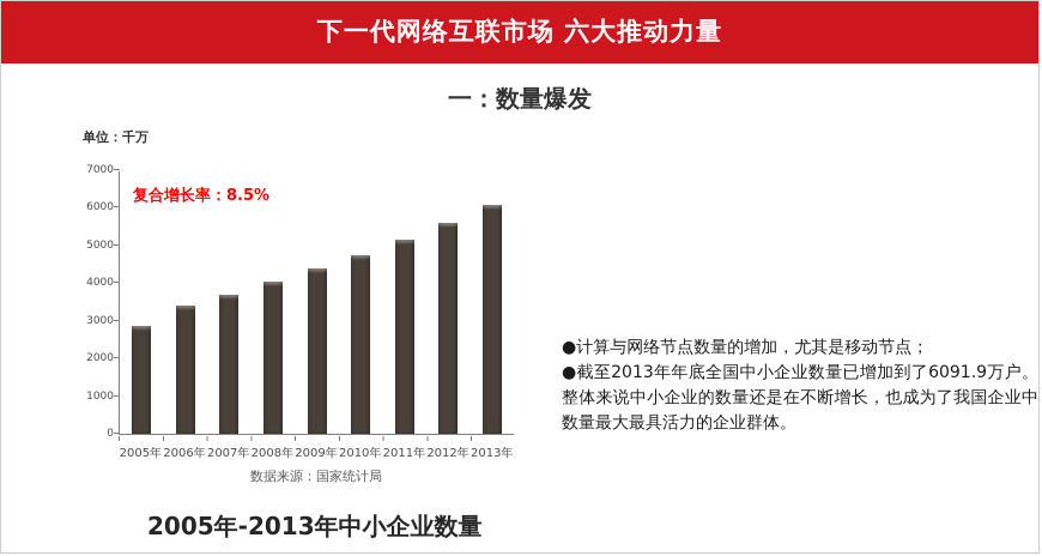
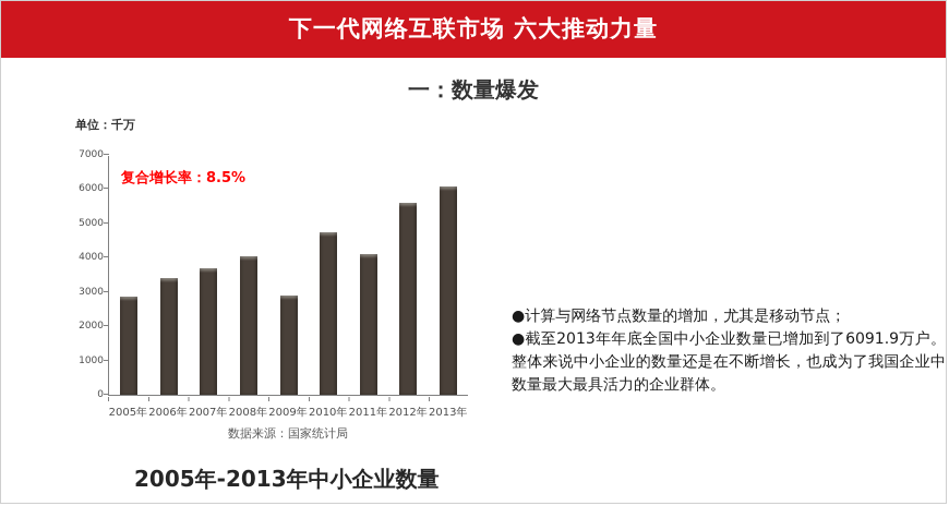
2009年: 4400 -> 2900
2011年: 5200 -> 4100
